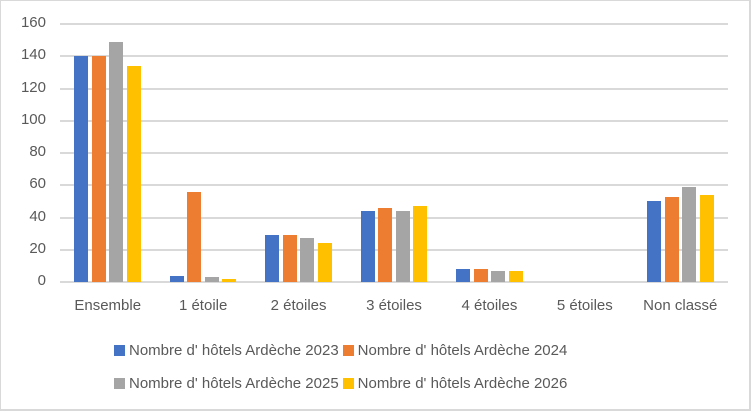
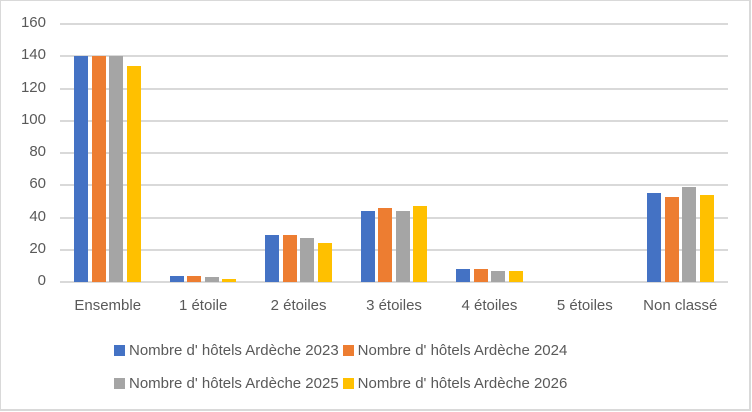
Nombre d' hôtels Ardèche 2025/Ensemble: 149 -> 140
Nombre d' hôtels Ardèche 2024/1 étoile: 56 -> 4
Nombre d' hôtels Ardèche 2023/Non classé: 50 -> 55
